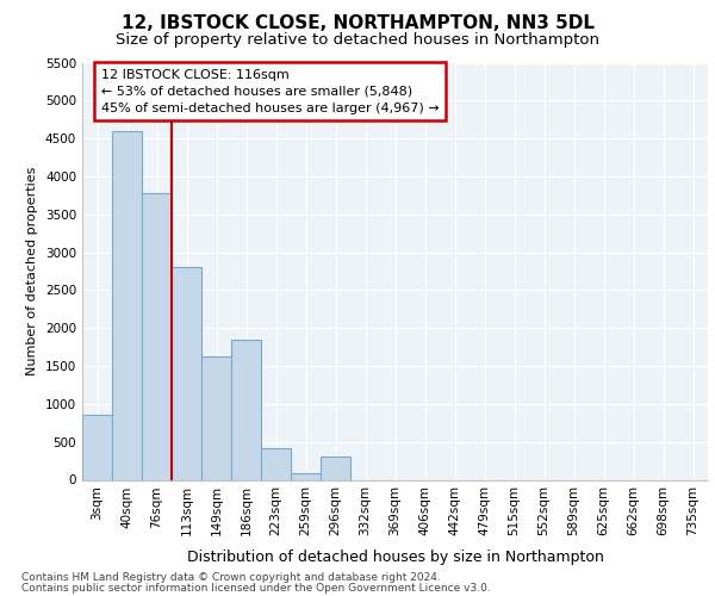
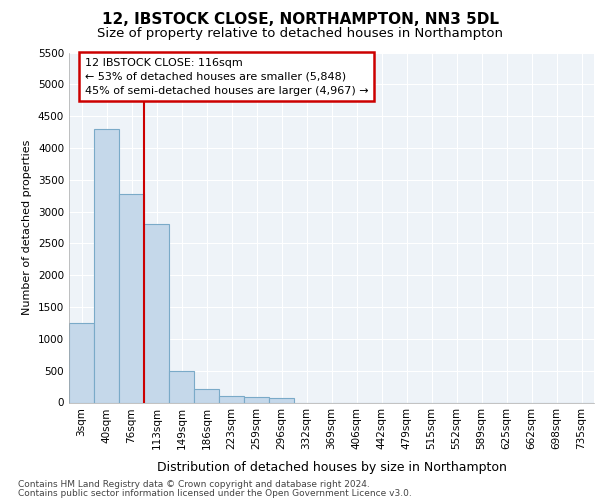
3sqm: 860 -> 1250
40sqm: 4600 -> 4300
76sqm: 3780 -> 3280
149sqm: 1620 -> 490
186sqm: 1840 -> 210
223sqm: 420 -> 110
296sqm: 300 -> 70
